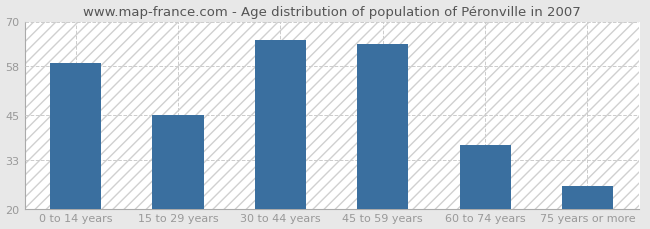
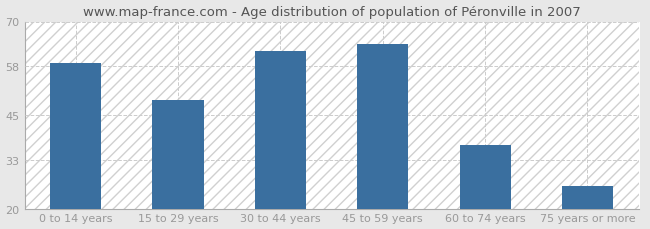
15 to 29 years: 45 -> 49
30 to 44 years: 65 -> 62
